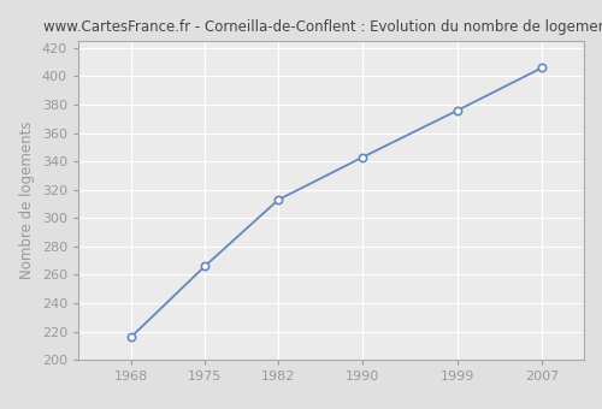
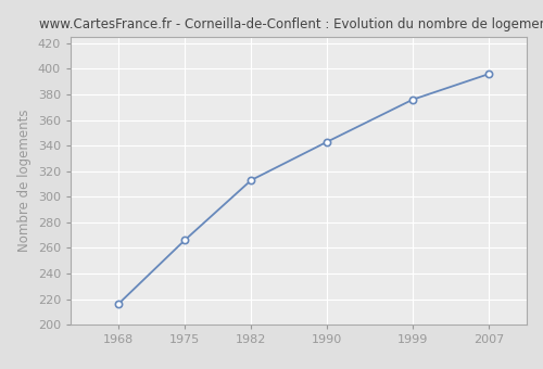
2007: 406 -> 396
